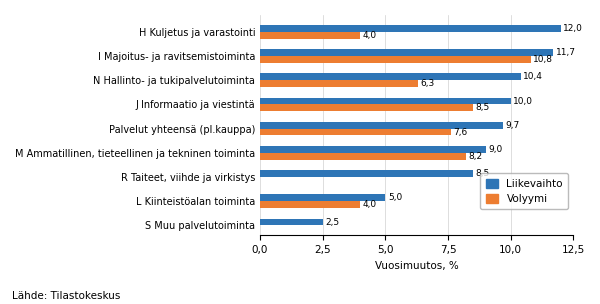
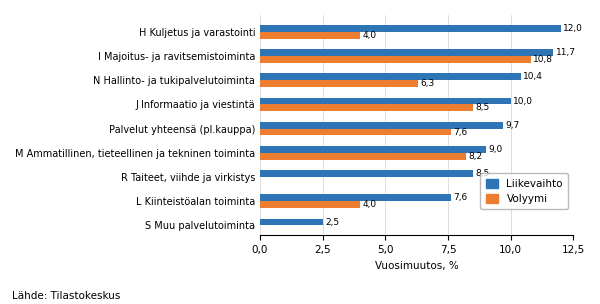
Liikevaihto/L Kiinteistöalan toiminta: 5,0 -> 7,6
